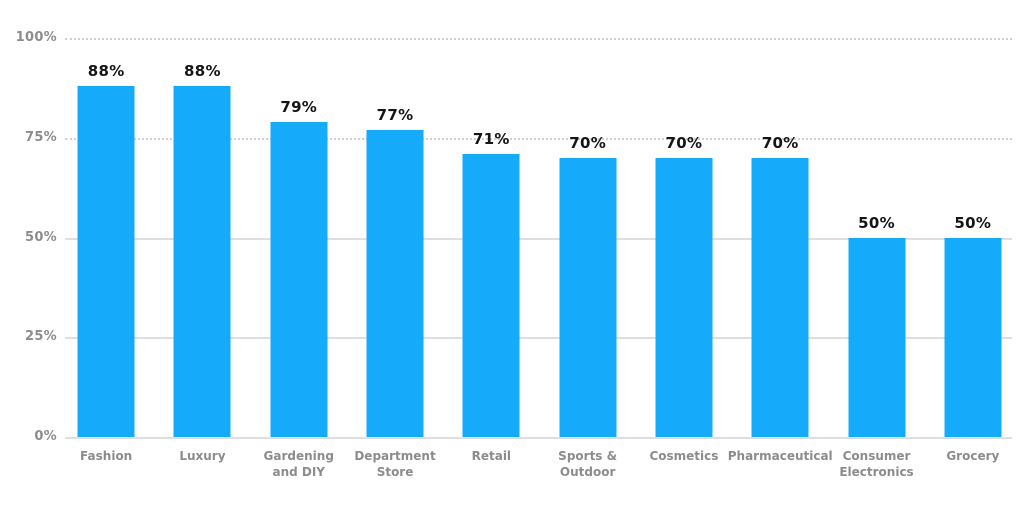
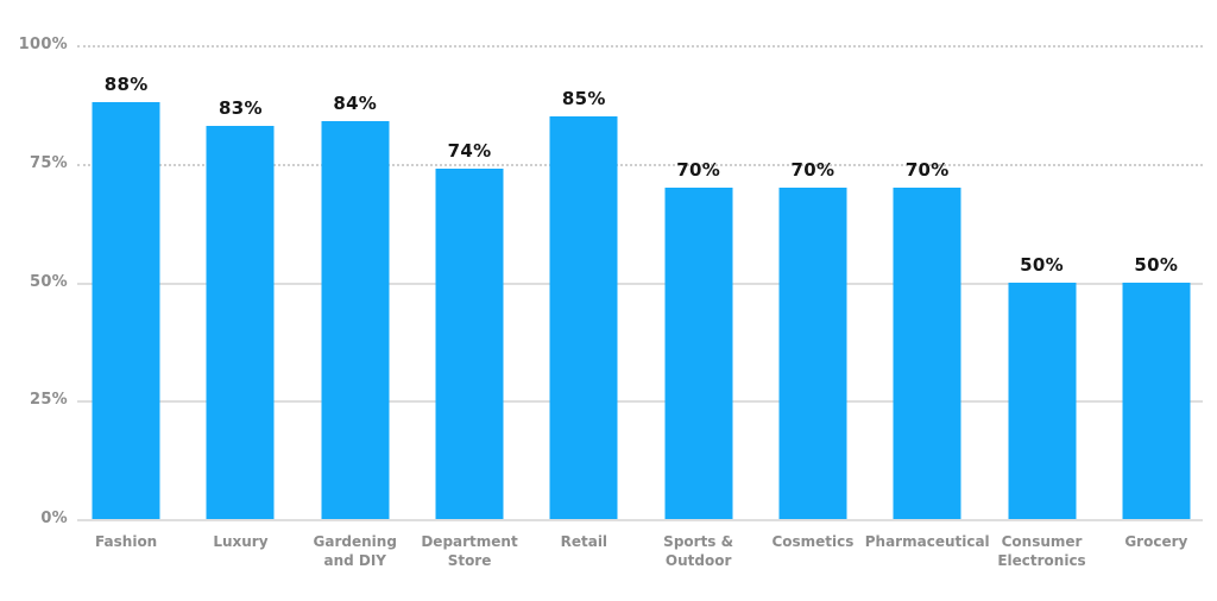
Luxury: 88% -> 83%
Gardening and DIY: 79% -> 84%
Department Store: 77% -> 74%
Retail: 71% -> 85%
